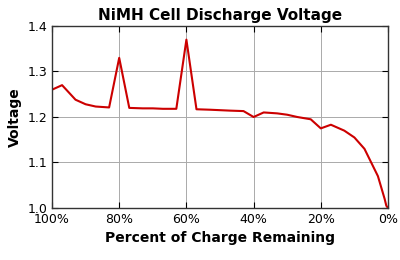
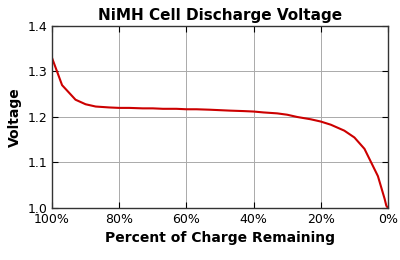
100%: 1.260 -> 1.330
80%: 1.330 -> 1.220
60%: 1.370 -> 1.217
40%: 1.200 -> 1.212
20%: 1.175 -> 1.190
